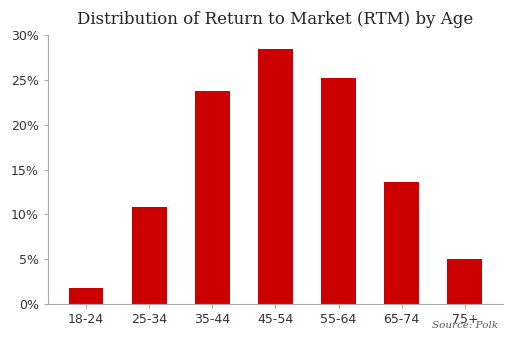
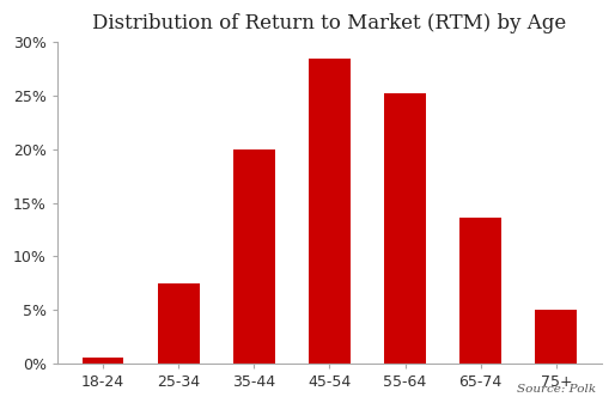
18-24: 1.8% -> 0.5%
25-34: 10.8% -> 7.5%
35-44: 23.8% -> 20.0%
